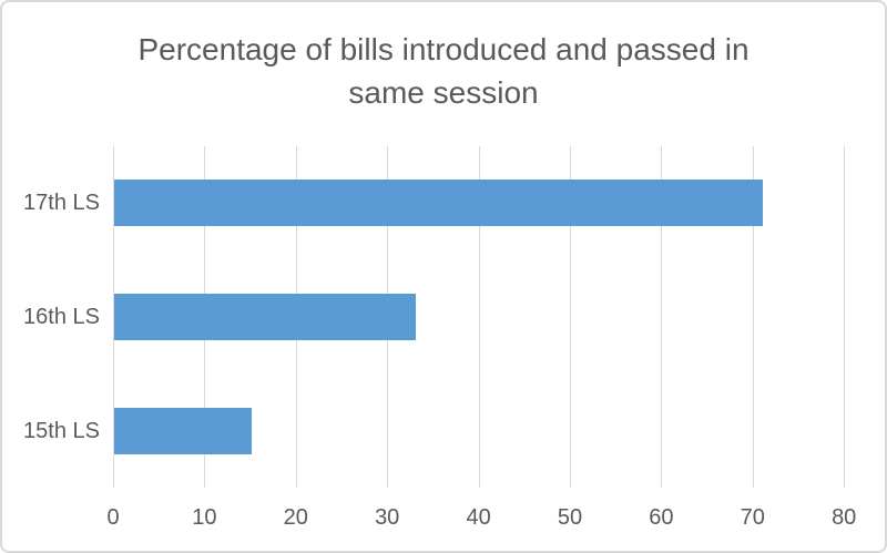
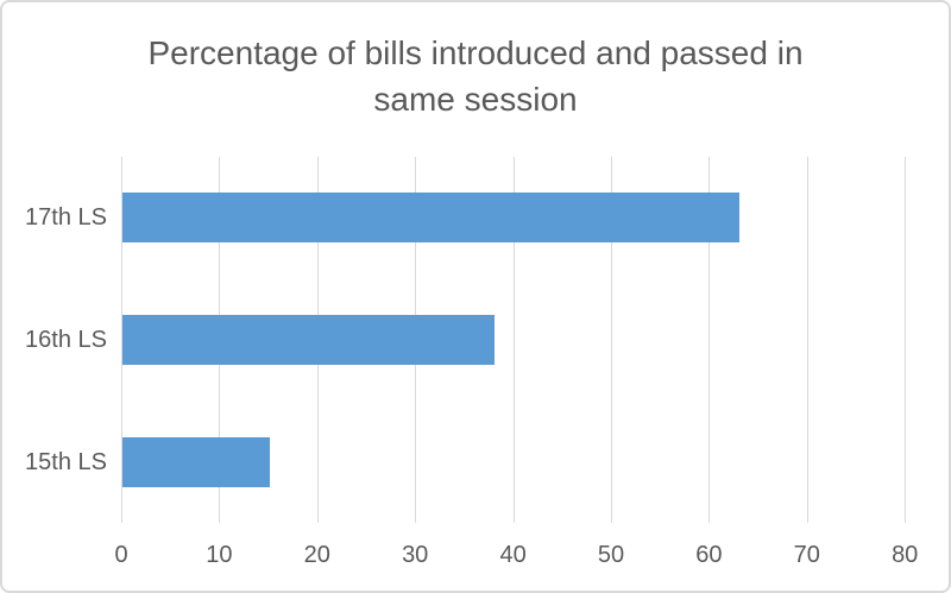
17th LS: 71 -> 63
16th LS: 33 -> 38
